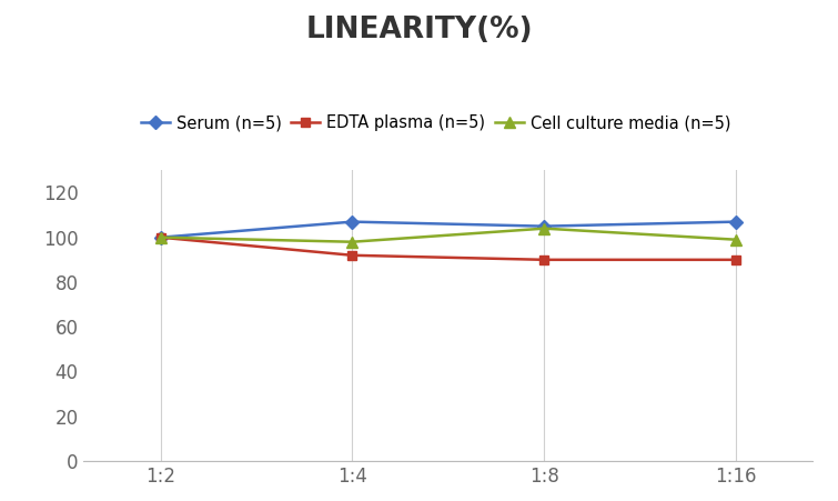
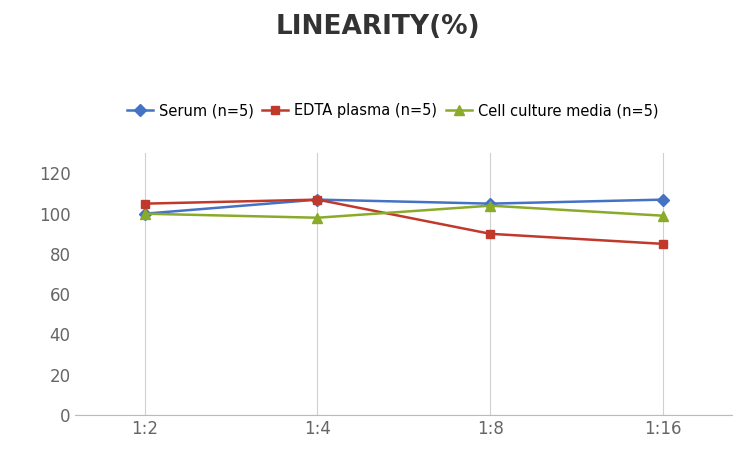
EDTA plasma (n=5)/1:2: 100 -> 105
EDTA plasma (n=5)/1:4: 92 -> 107
EDTA plasma (n=5)/1:16: 90 -> 85
